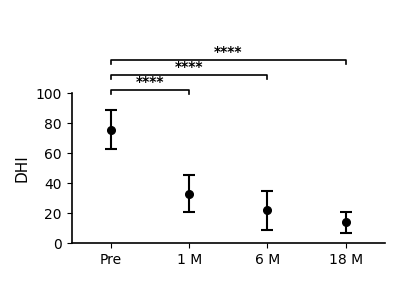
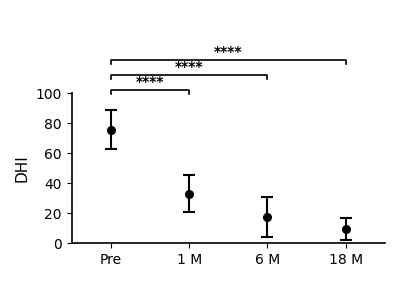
6 M: 22 -> 18
18 M: 14 -> 10
